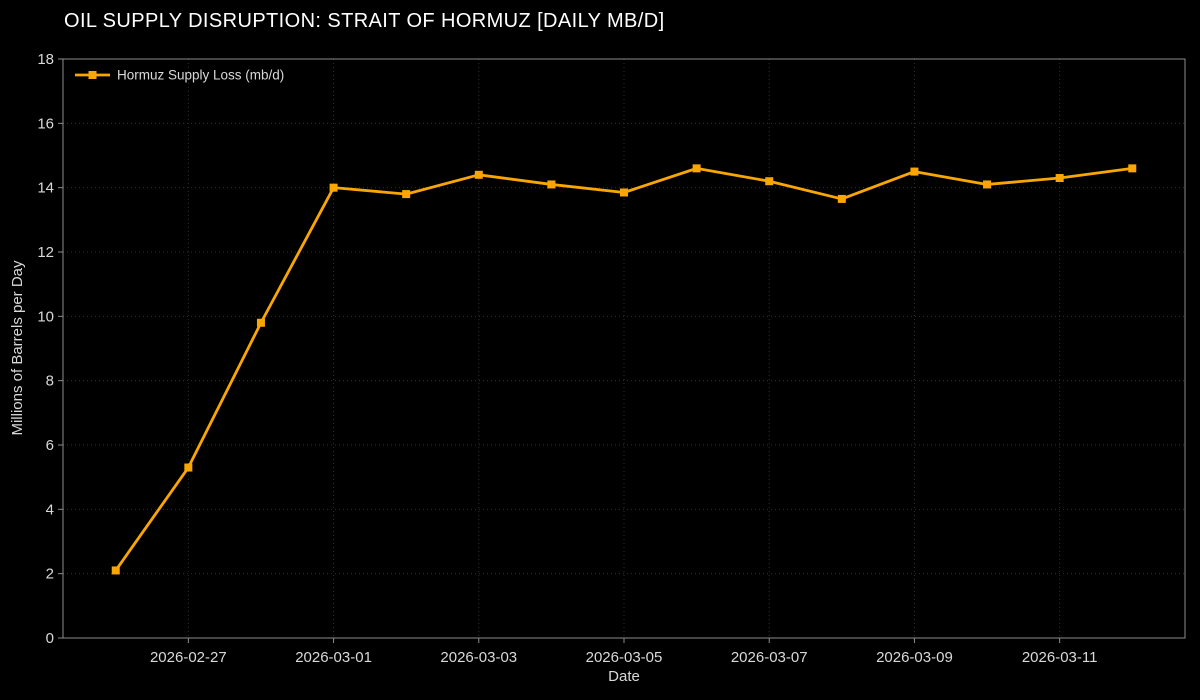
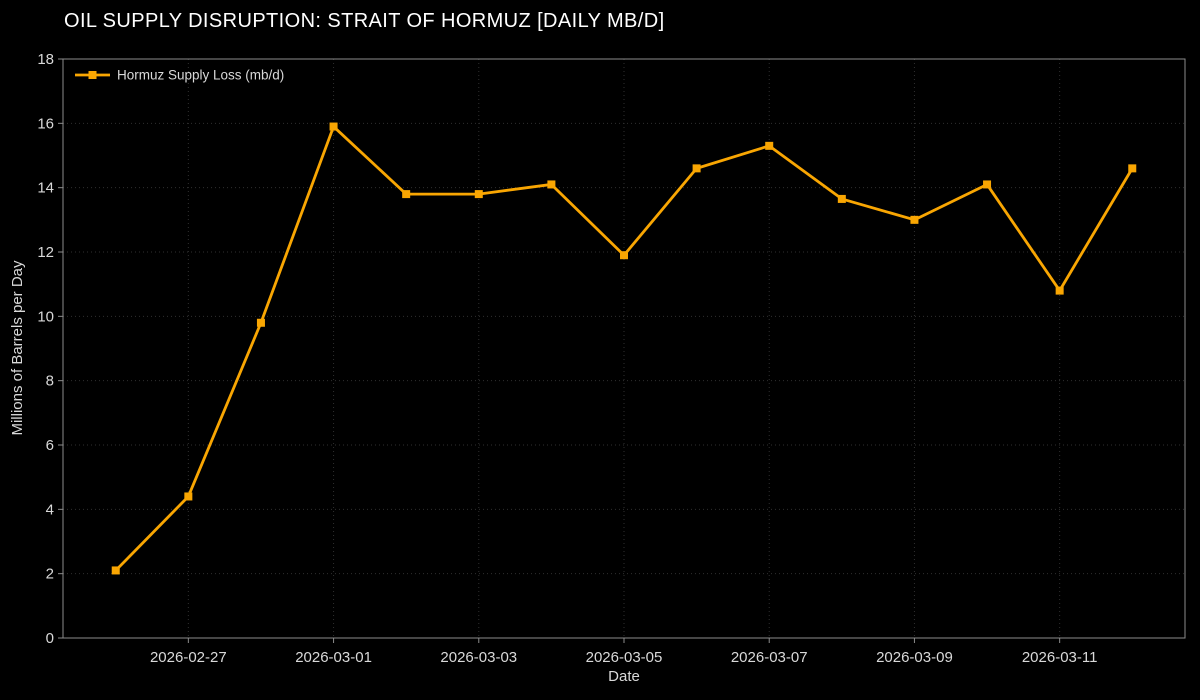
2026-02-27: 5.3 -> 4.4
2026-03-01: 14.0 -> 15.9
2026-03-03: 14.4 -> 13.8
2026-03-05: 13.8 -> 11.9
2026-03-07: 14.2 -> 15.3
2026-03-09: 14.5 -> 13.0
2026-03-11: 14.3 -> 10.8
